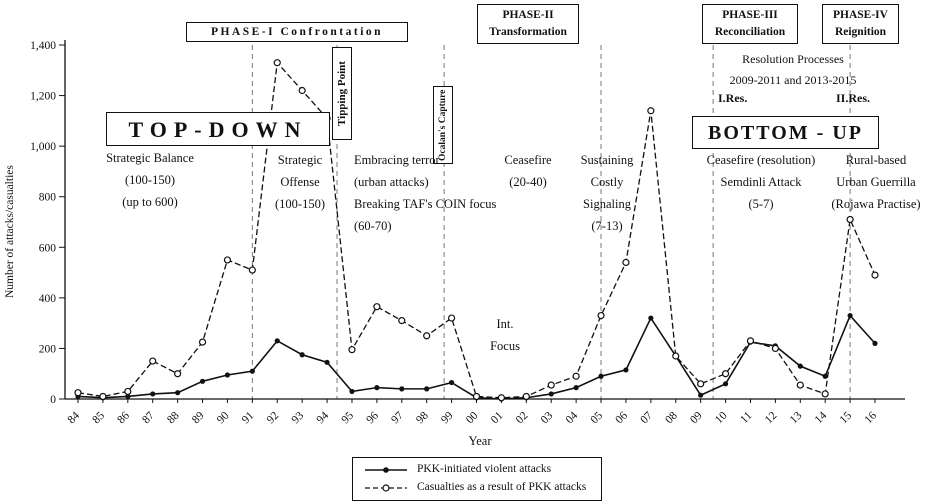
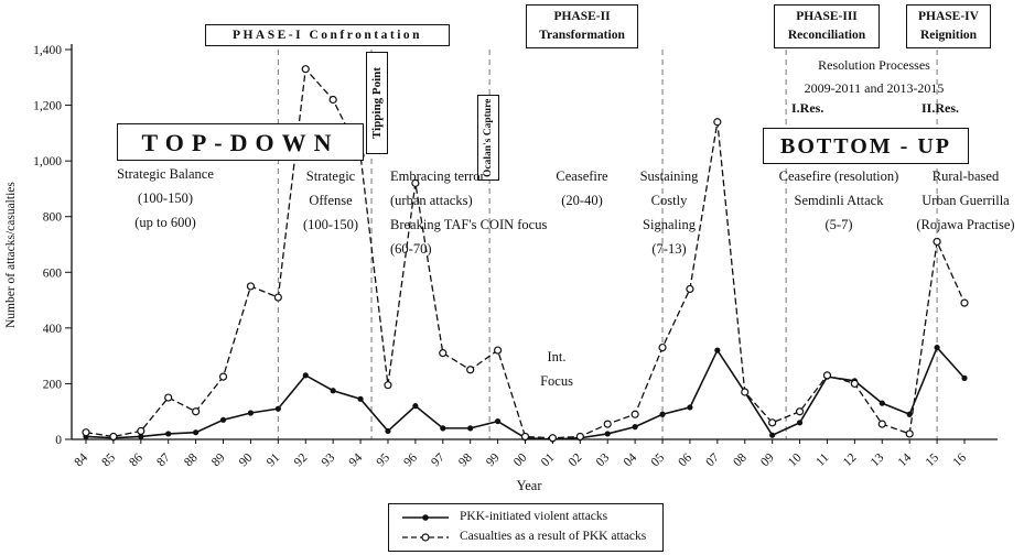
Casualties as a result of PKK attacks/94: 1110 -> 1020
PKK-initiated violent attacks/96: 40 -> 120
Casualties as a result of PKK attacks/96: 360 -> 920
